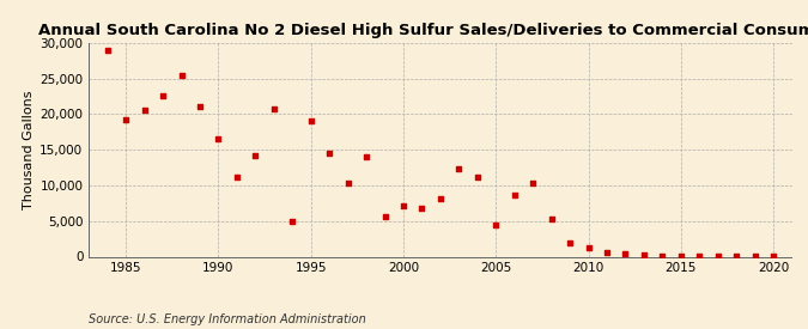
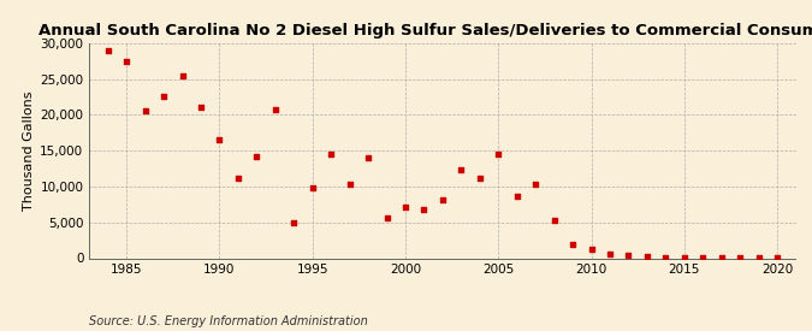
1985: 19,200 -> 27,500
1995: 19,000 -> 9,900
2005: 4,400 -> 14,500
